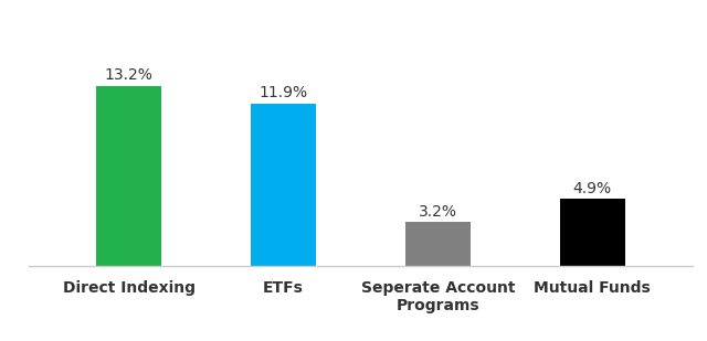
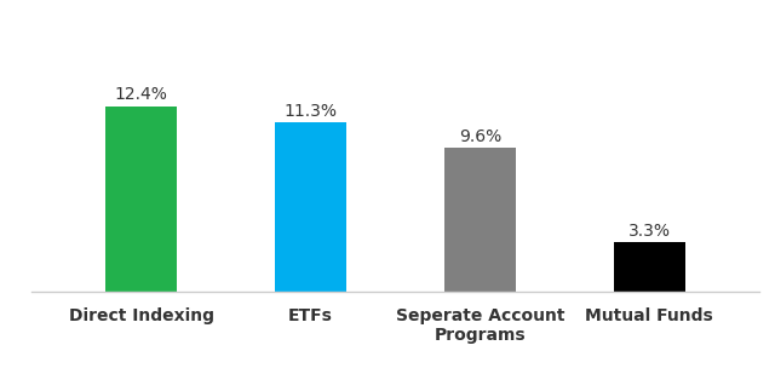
Direct Indexing: 13.2% -> 12.4%
ETFs: 11.9% -> 11.3%
Seperate Account Programs: 3.2% -> 9.6%
Mutual Funds: 4.9% -> 3.3%
